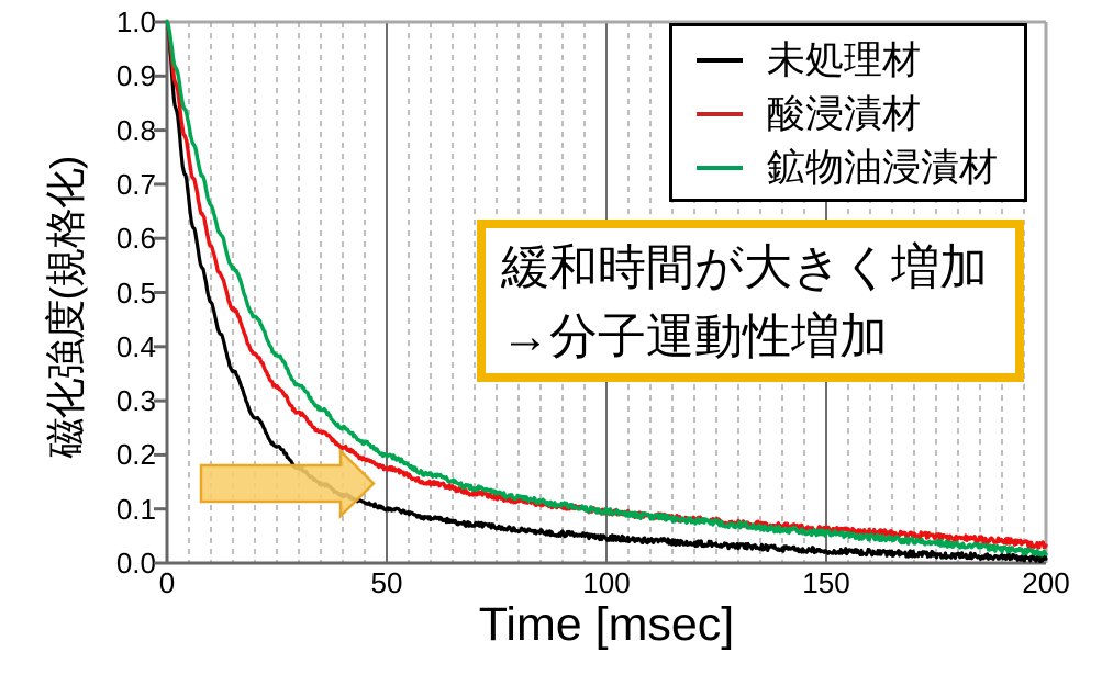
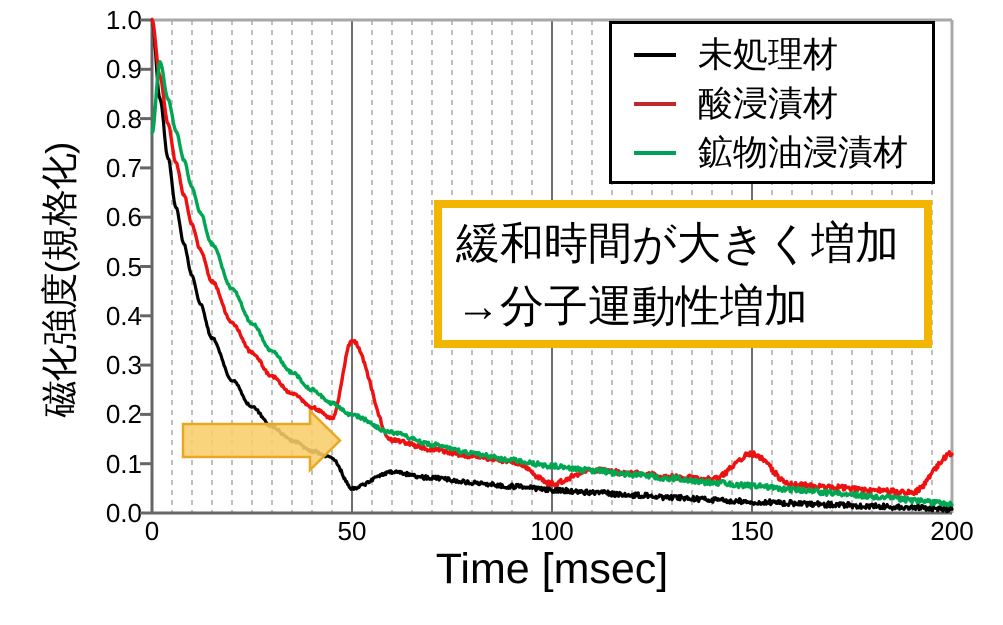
鉱物油浸漬材/0: 1.00 -> 0.77
未処理材/50: 0.10 -> 0.05
酸浸漬材/50: 0.17 -> 0.35
酸浸漬材/100: 0.10 -> 0.06
酸浸漬材/150: 0.06 -> 0.12
酸浸漬材/200: 0.03 -> 0.12
